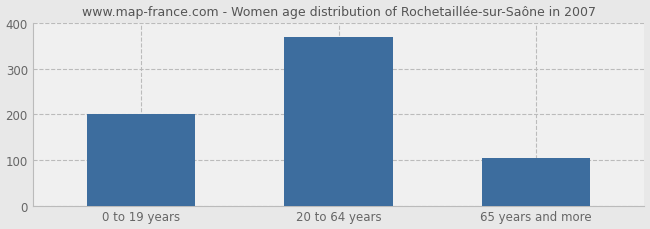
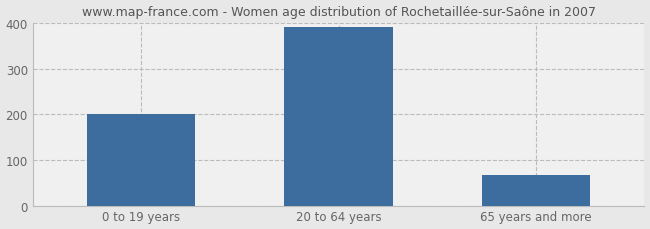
20 to 64 years: 370 -> 390
65 years and more: 105 -> 68
